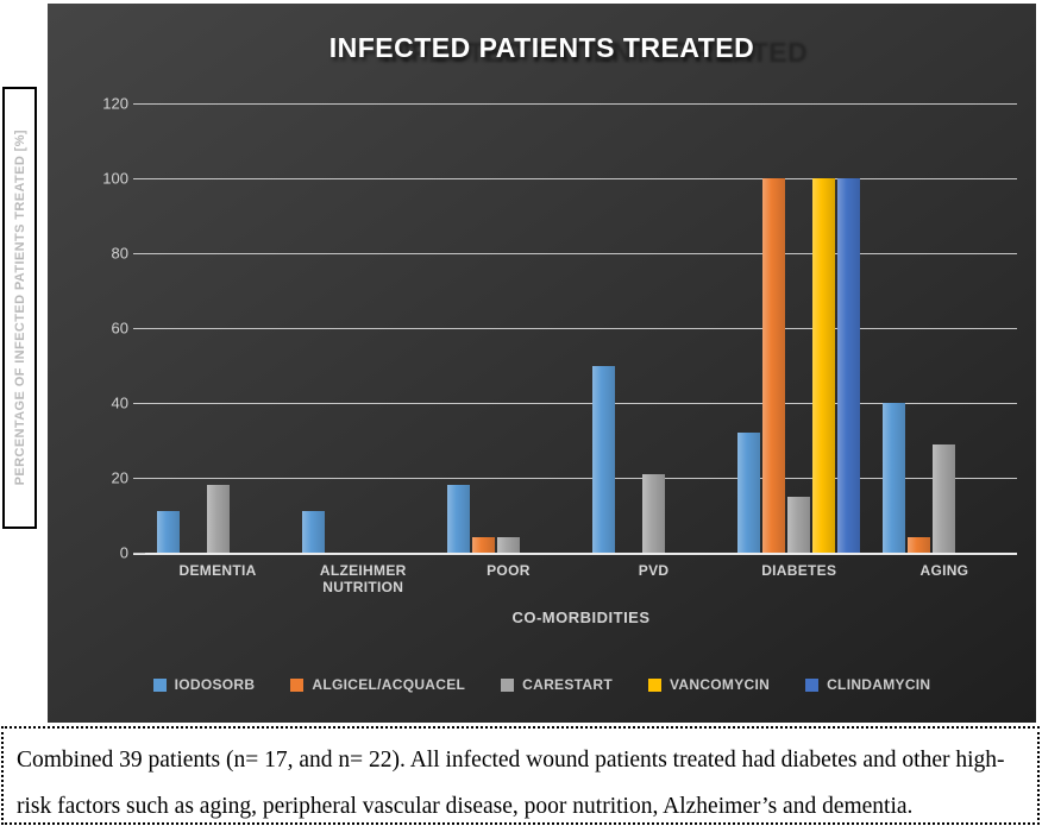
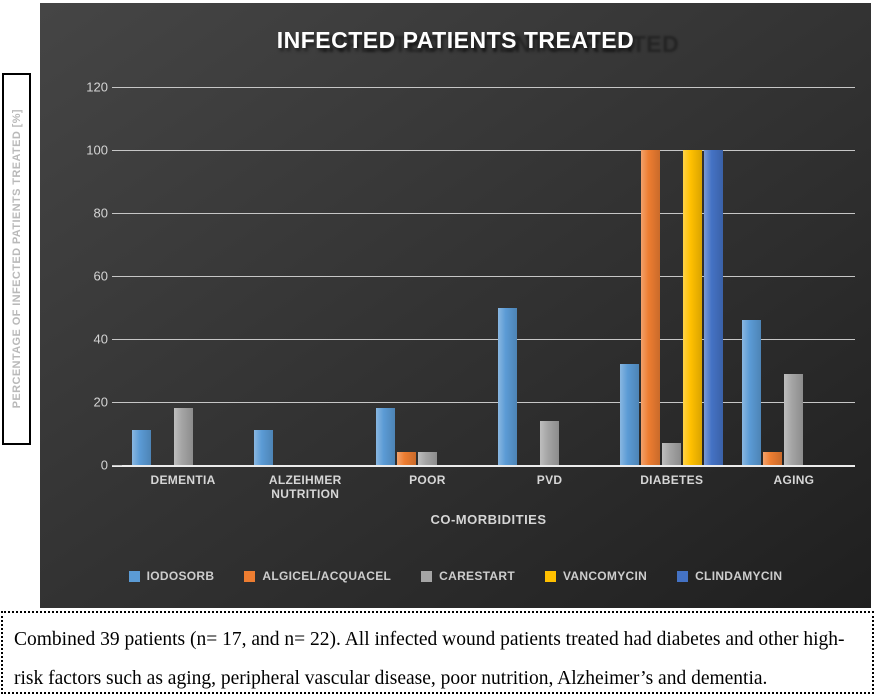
CARESTART/PVD: 21 -> 14
CARESTART/DIABETES: 15 -> 7
IODOSORB/AGING: 40 -> 46
